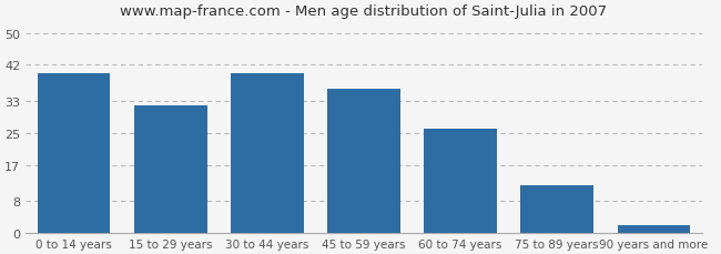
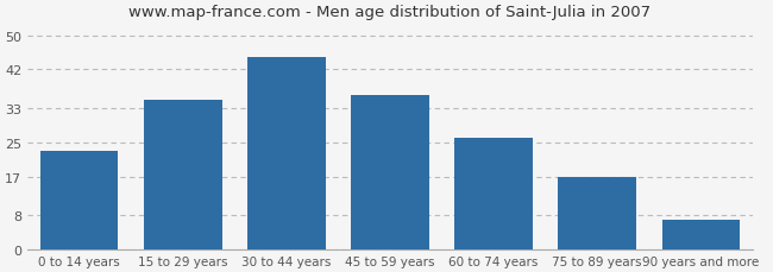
0 to 14 years: 40 -> 23
15 to 29 years: 32 -> 35
30 to 44 years: 40 -> 45
75 to 89 years: 12 -> 17
90 years and more: 2 -> 7
